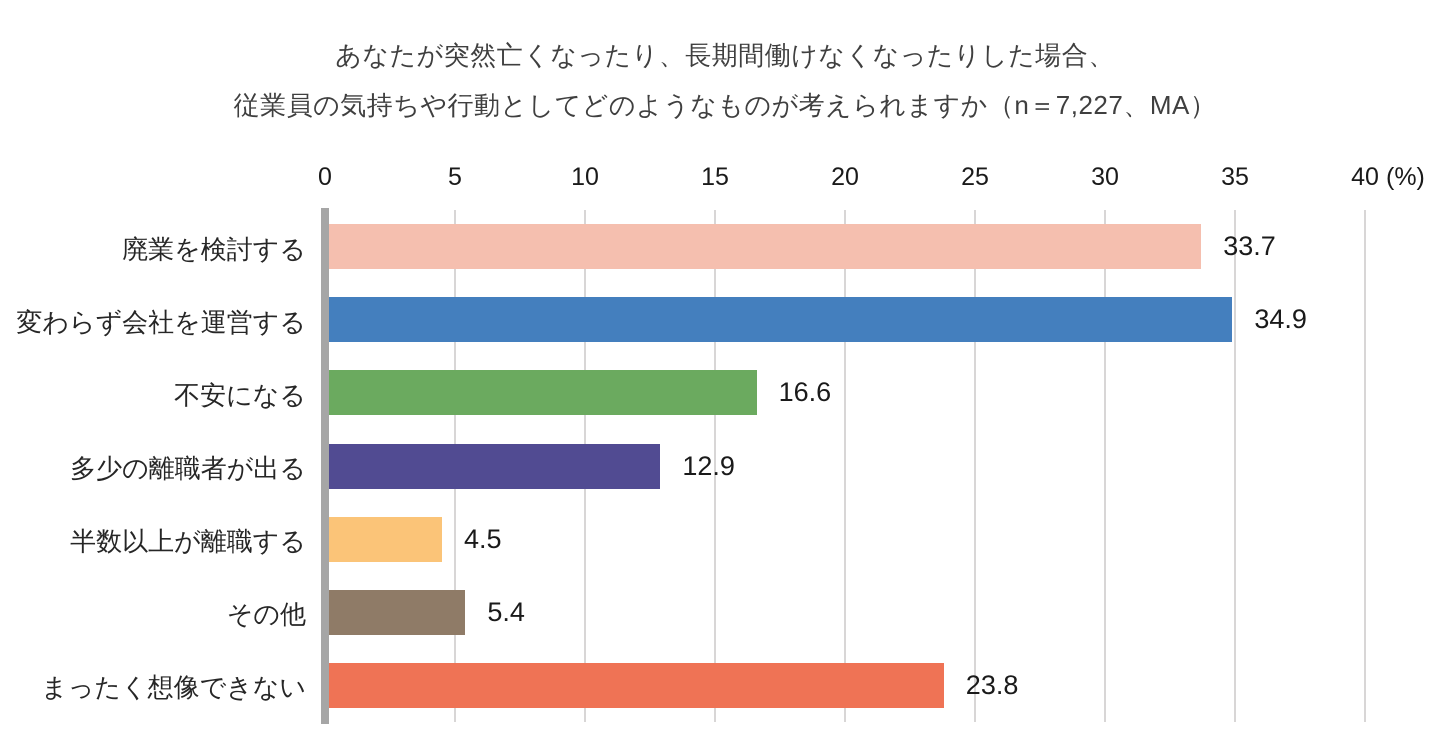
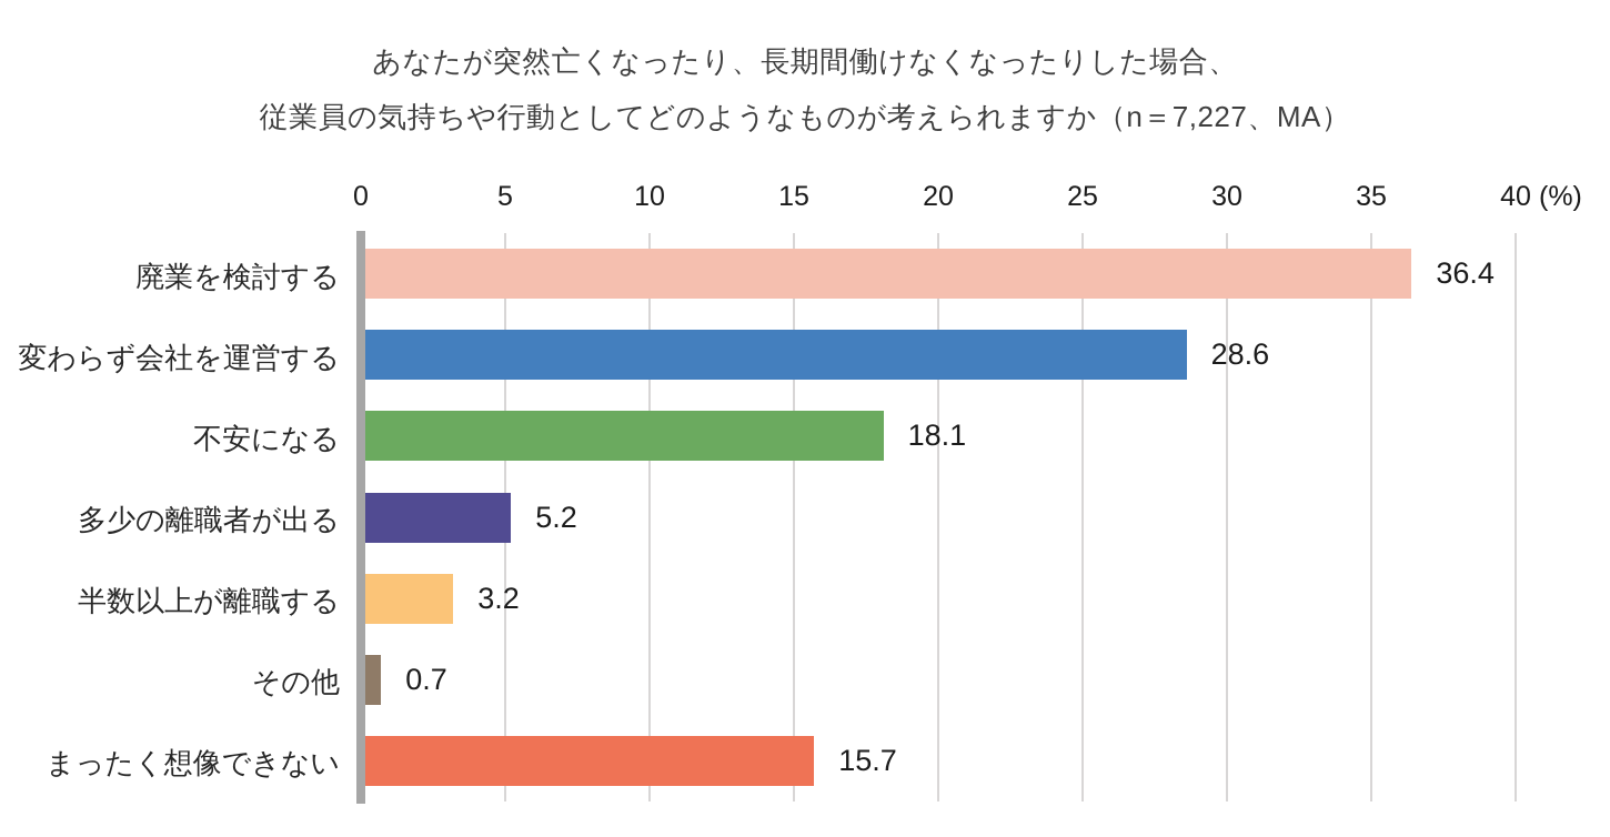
廃業を検討する: 33.7 -> 36.4
変わらず会社を運営する: 34.9 -> 28.6
不安になる: 16.6 -> 18.1
多少の離職者が出る: 12.9 -> 5.2
半数以上が離職する: 4.5 -> 3.2
その他: 5.4 -> 0.7
まったく想像できない: 23.8 -> 15.7
